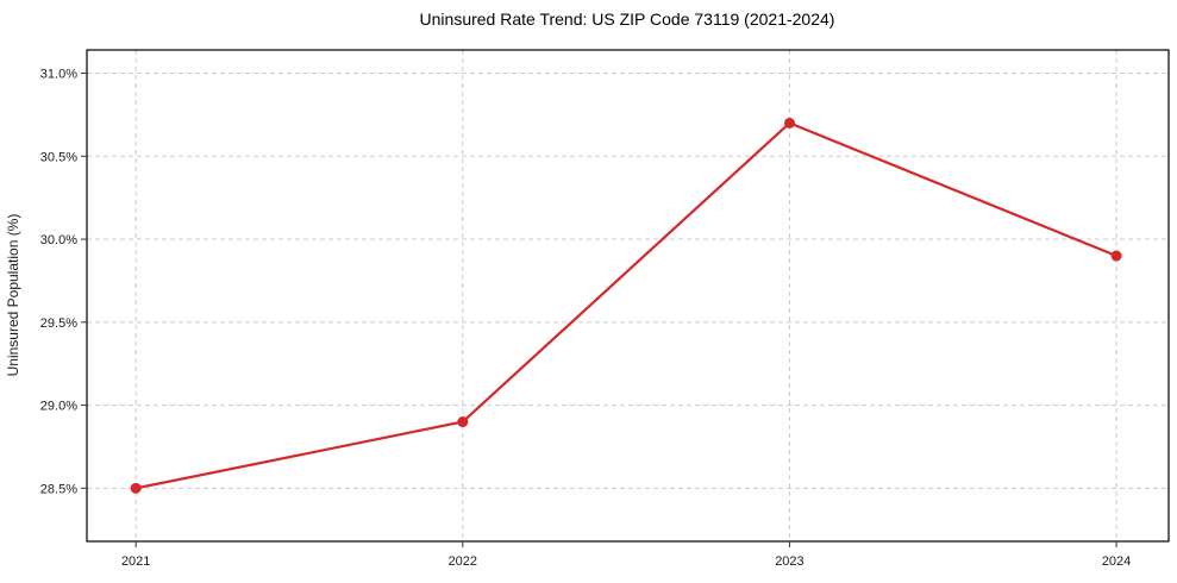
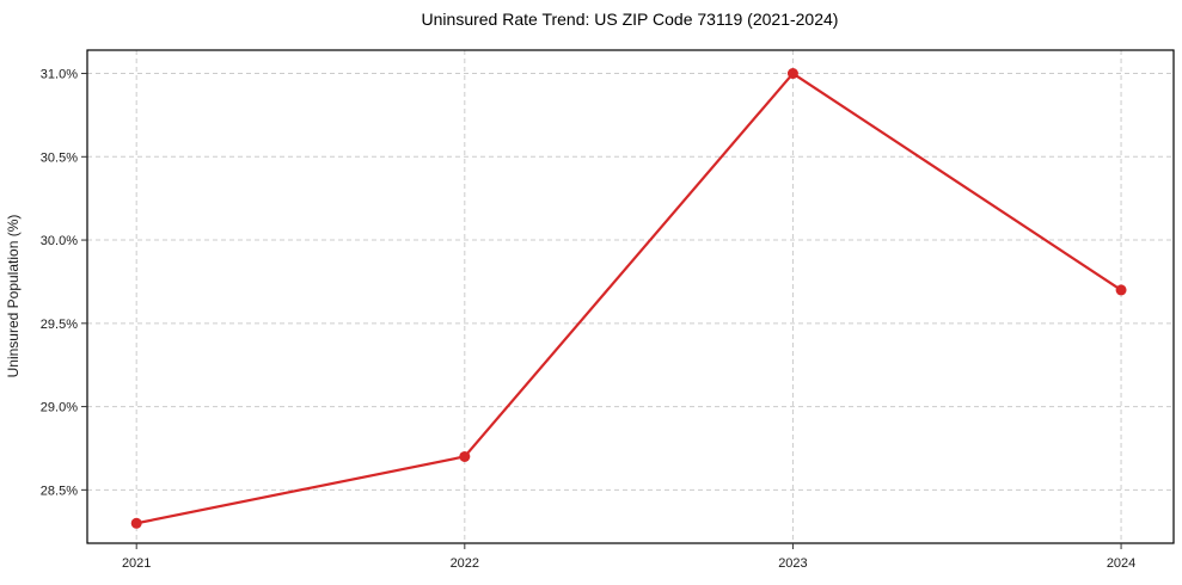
2021: 28.5% -> 28.3%
2022: 28.9% -> 28.7%
2023: 30.7% -> 31.0%
2024: 29.9% -> 29.7%
